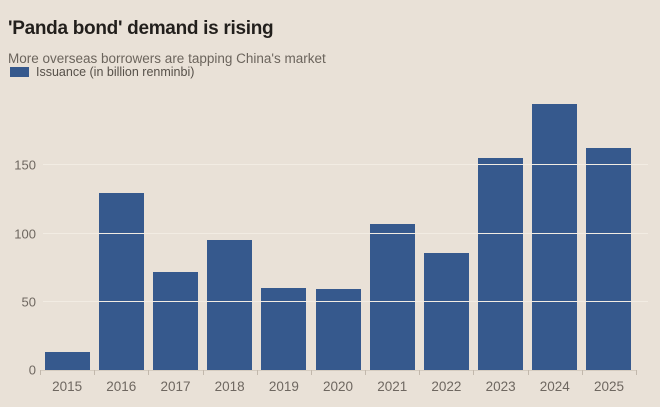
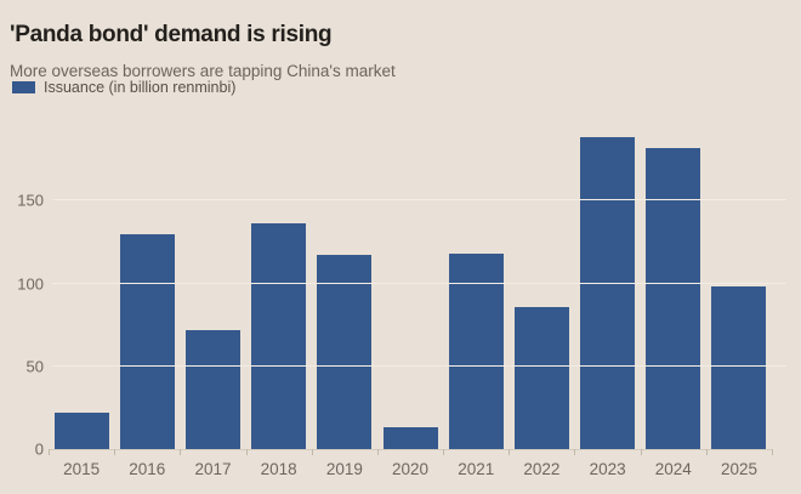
2015: 13 -> 22
2018: 95 -> 136
2019: 60 -> 117
2020: 59 -> 13
2021: 107 -> 118
2023: 155 -> 188
2024: 195 -> 182
2025: 163 -> 98
